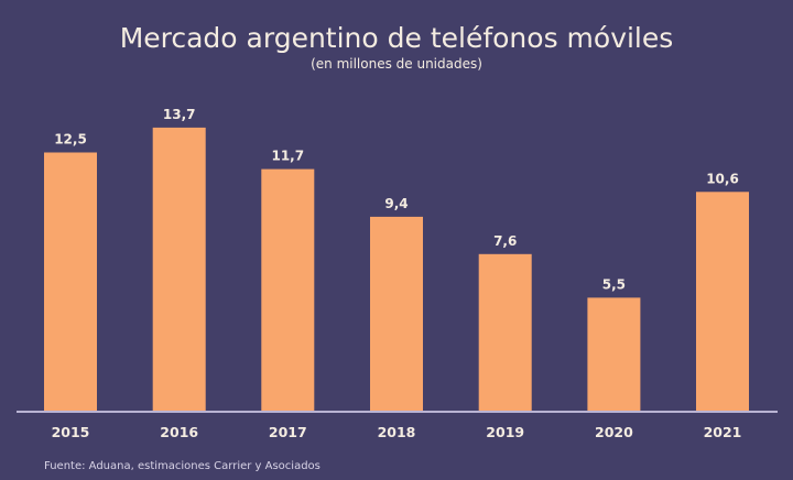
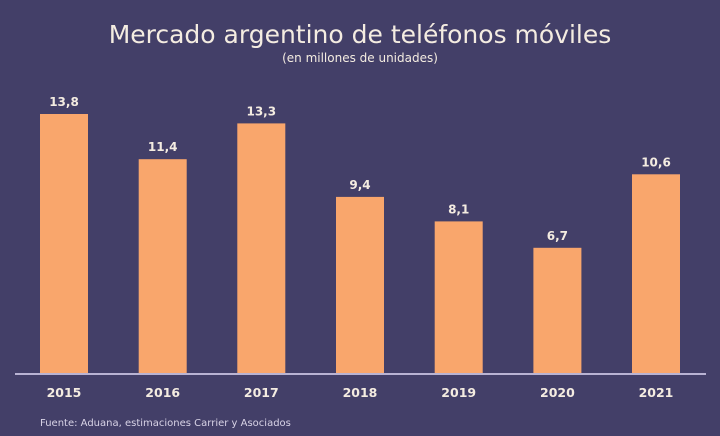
2015: 12,5 -> 13,8
2016: 13,7 -> 11,4
2017: 11,7 -> 13,3
2019: 7,6 -> 8,1
2020: 5,5 -> 6,7
